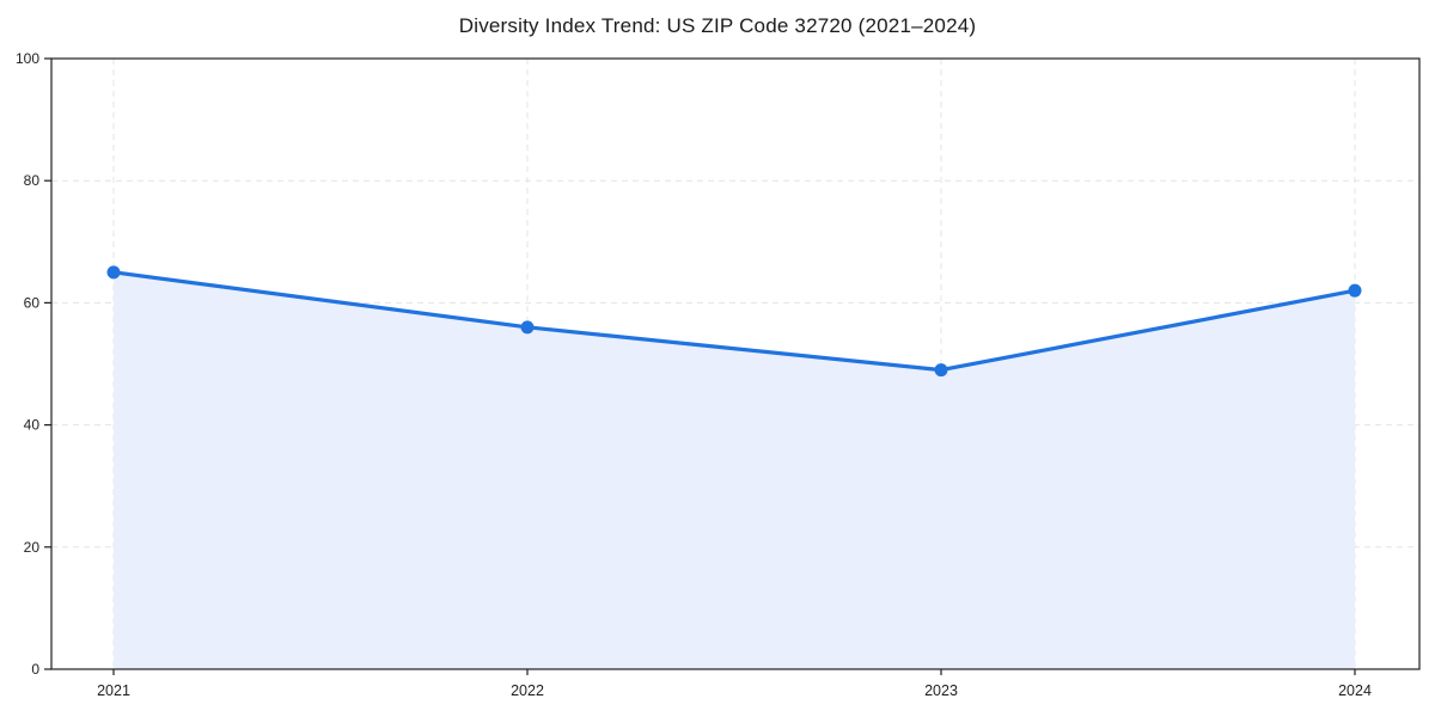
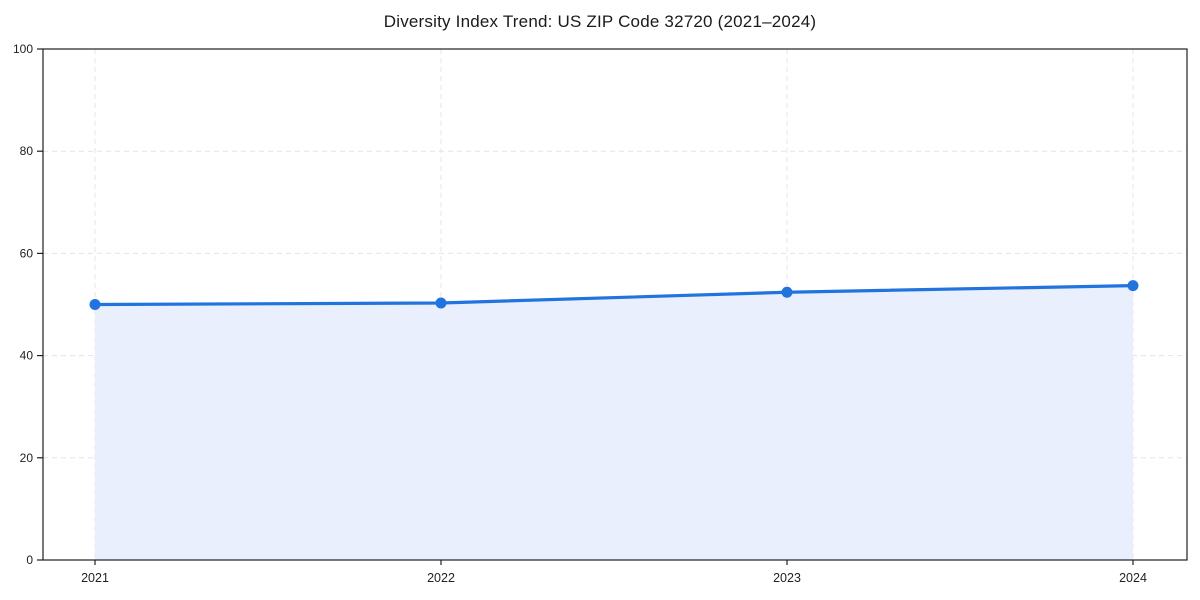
2021: 65 -> 50
2022: 56 -> 50
2023: 49 -> 52
2024: 62 -> 54
